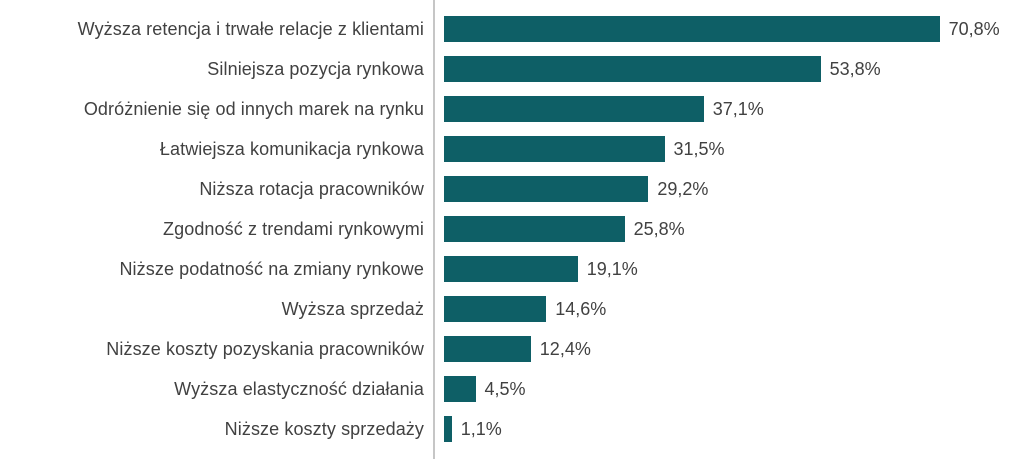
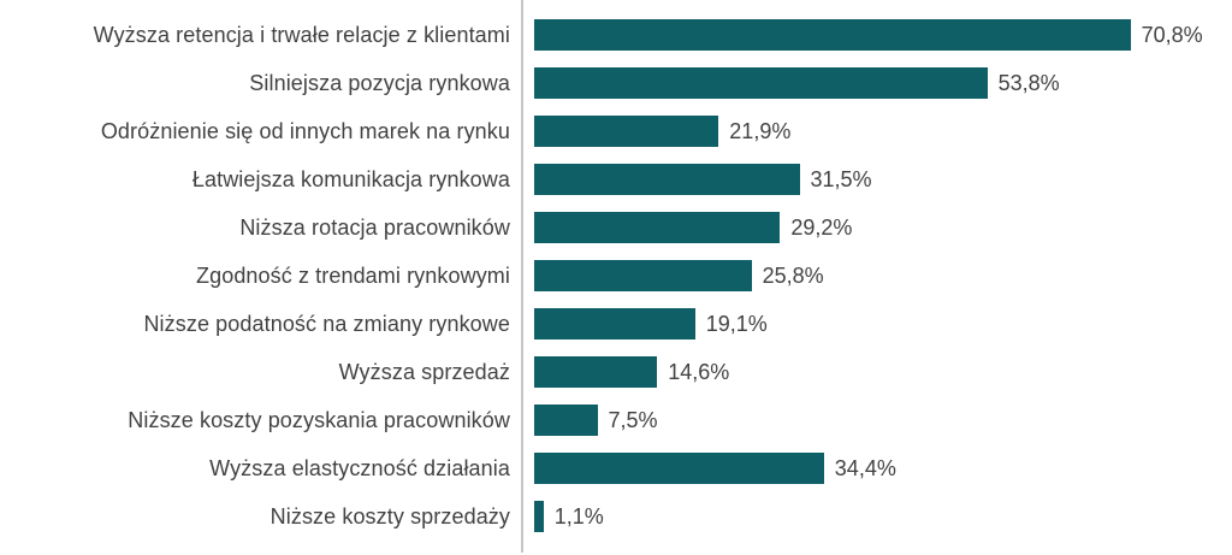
Odróżnienie się od innych marek na rynku: 37,1% -> 21,9%
Niższe koszty pozyskania pracowników: 12,4% -> 7,5%
Wyższa elastyczność działania: 4,5% -> 34,4%
